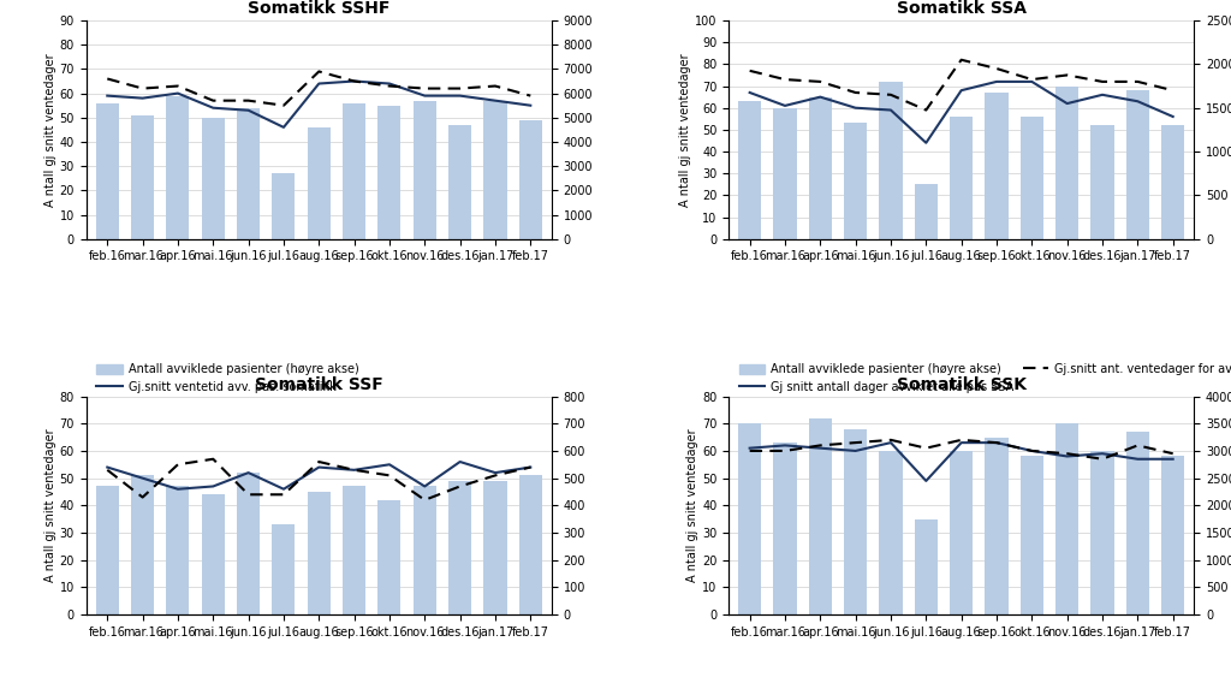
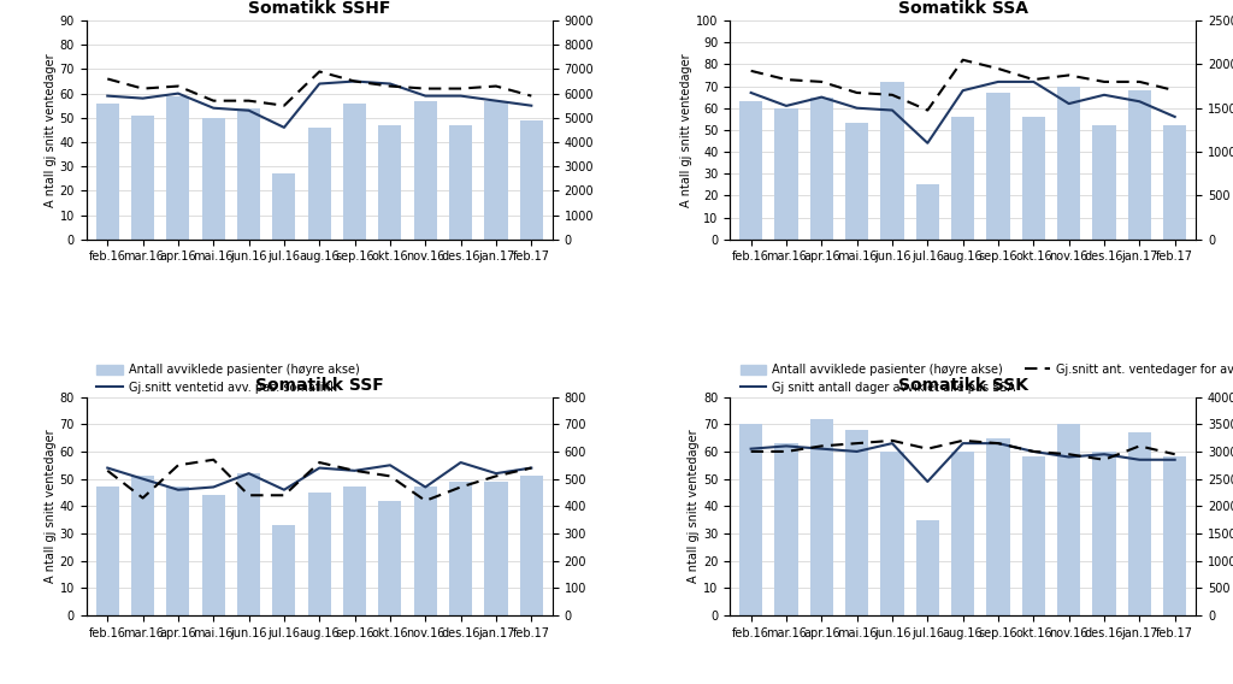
Somatikk SSHF/Antall avviklede pasienter (høyre akse)/okt.16: 55 -> 47
